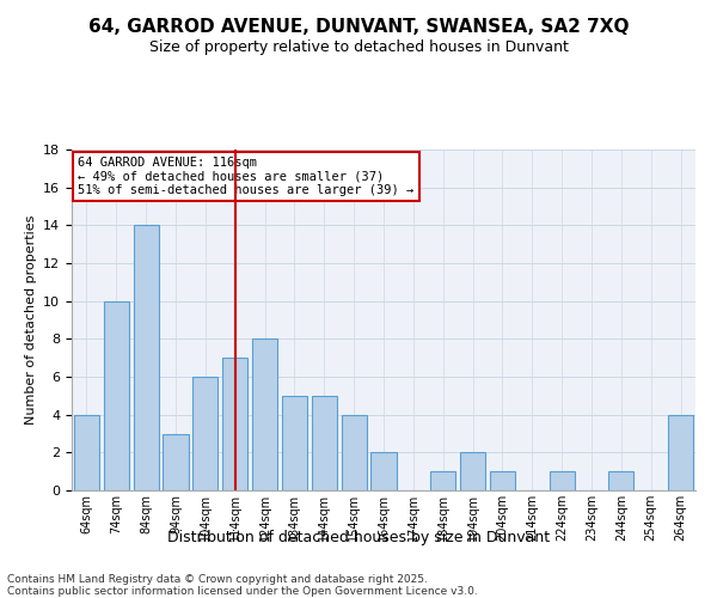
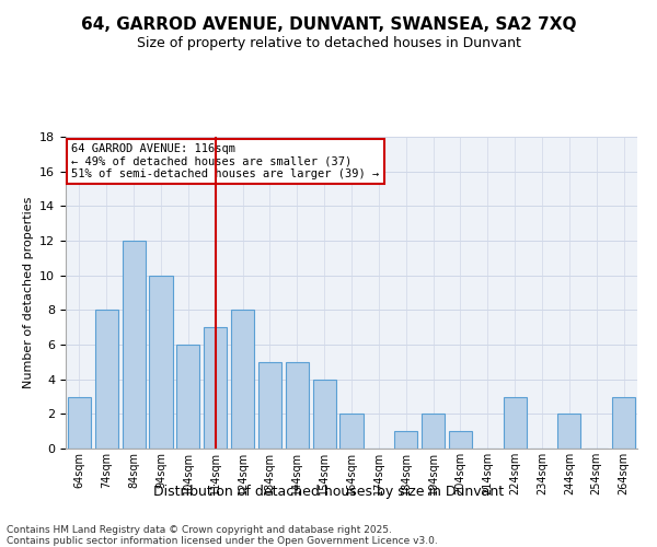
64sqm: 4 -> 3
74sqm: 10 -> 8
84sqm: 14 -> 12
94sqm: 3 -> 10
224sqm: 1 -> 3
244sqm: 1 -> 2
264sqm: 4 -> 3
